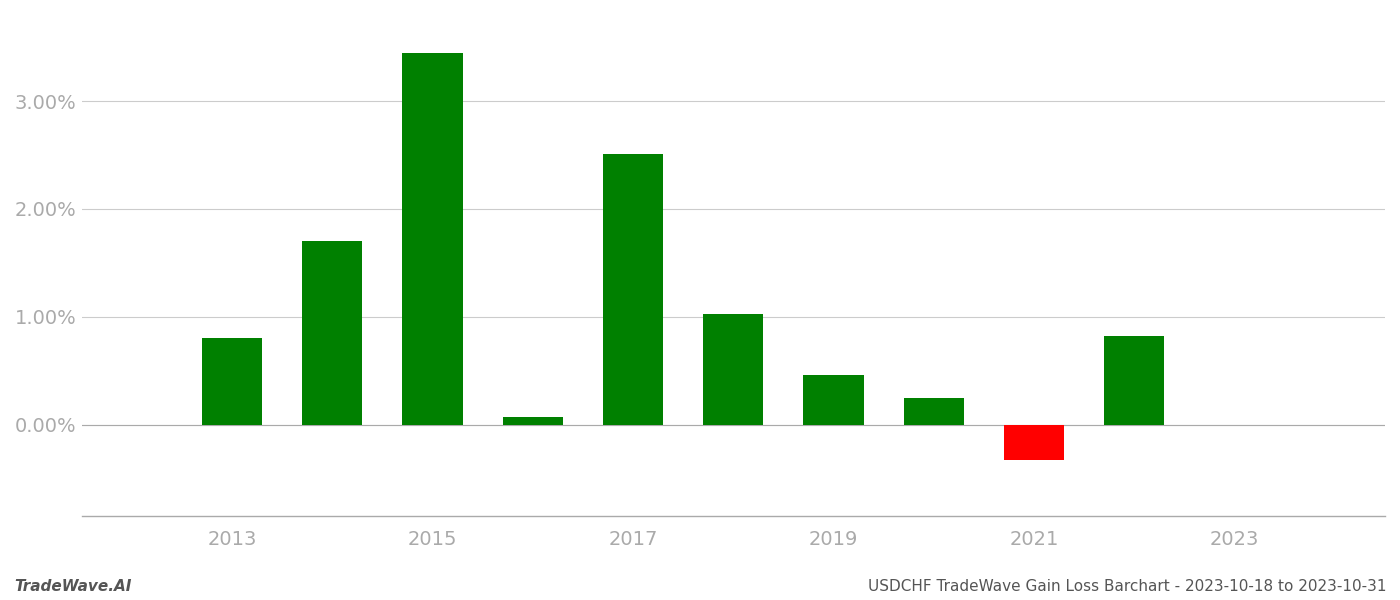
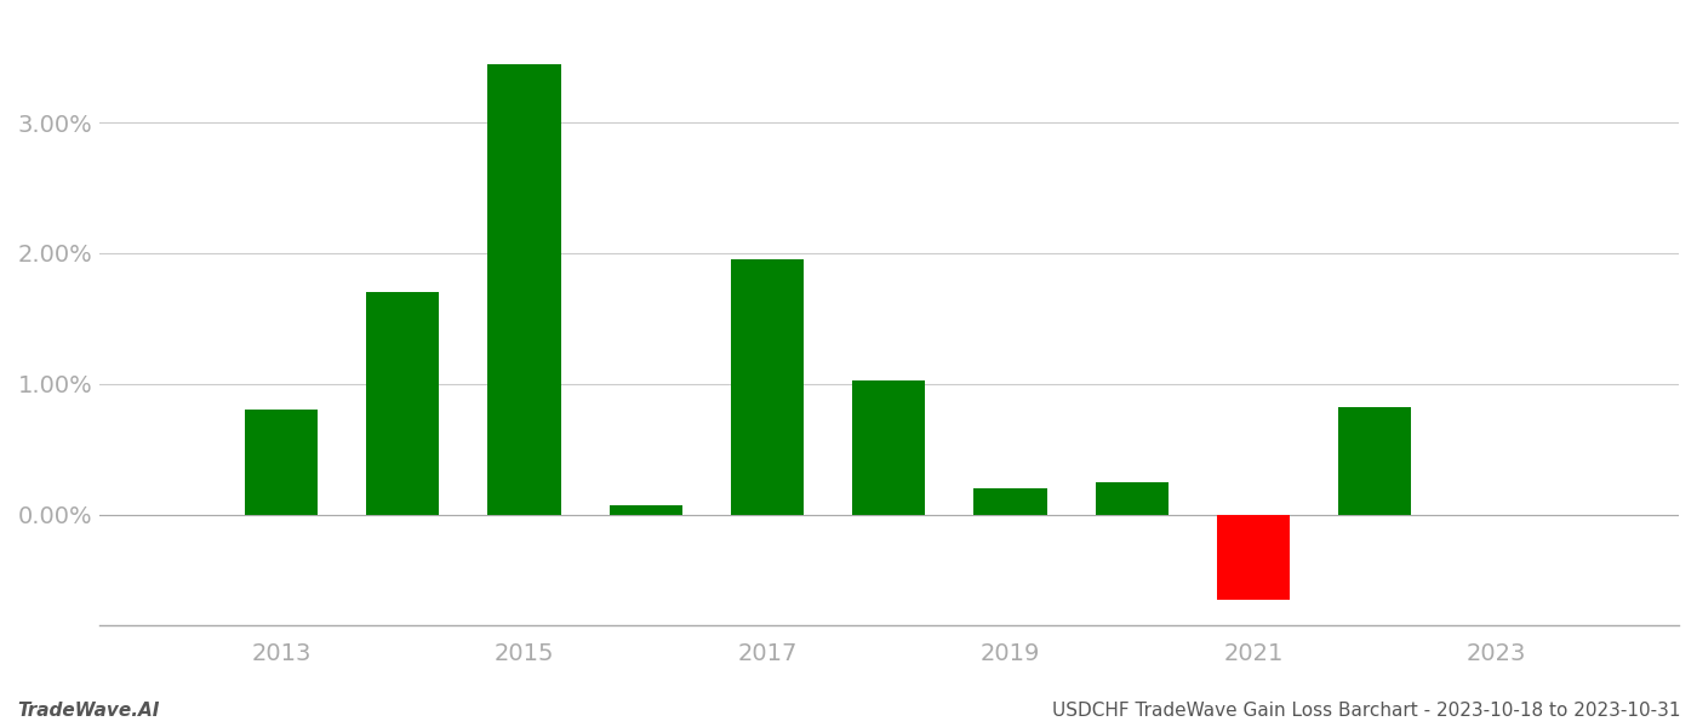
2017: 2.51% -> 1.95%
2019: 0.46% -> 0.20%
2021: -0.33% -> -0.65%
